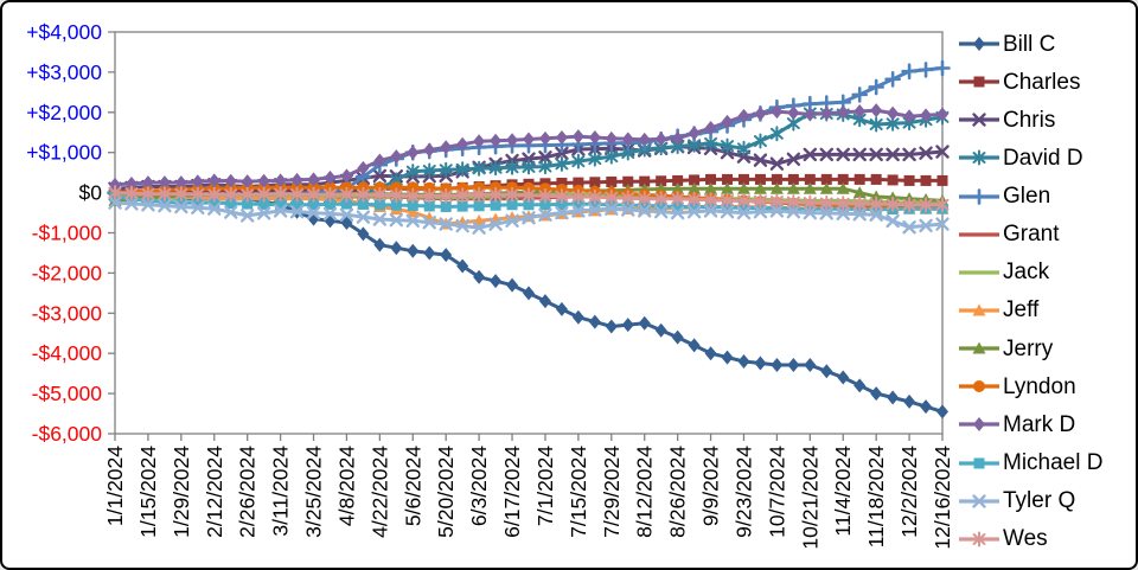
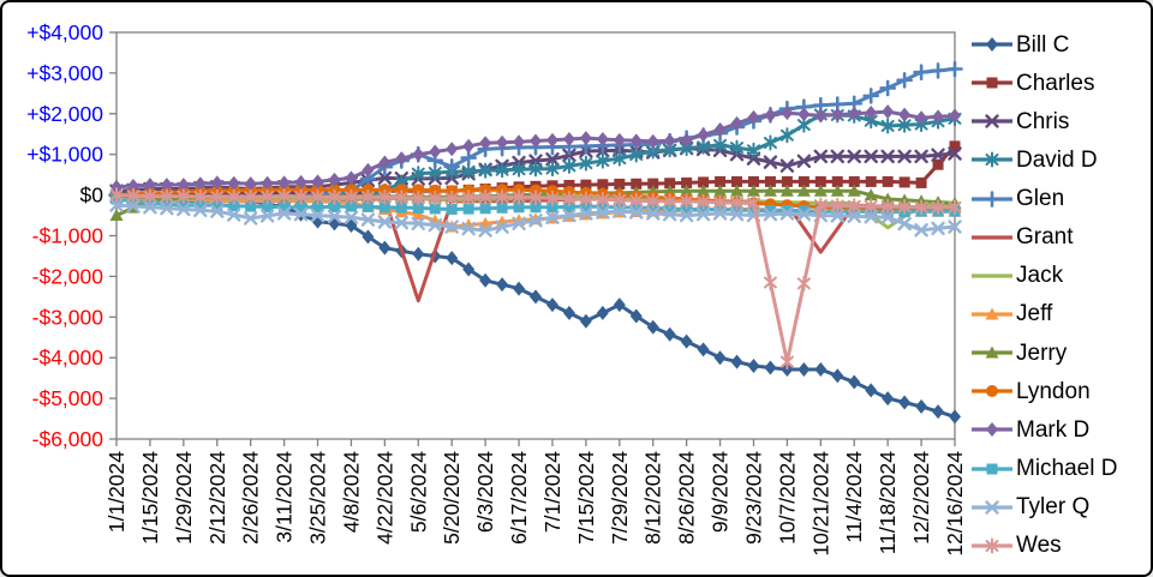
Jerry/1/1/2024: -$200 -> -$500
Grant/5/6/2024: -$100 -> -$2600
Glen/5/20/2024: $1100 -> $700
Bill C/7/29/2024: -$3300 -> -$2700
Wes/10/7/2024: -$200 -> -$4100
Grant/10/21/2024: -$200 -> -$1400
Jack/11/18/2024: -$200 -> -$800
Charles/12/16/2024: $300 -> $1200
